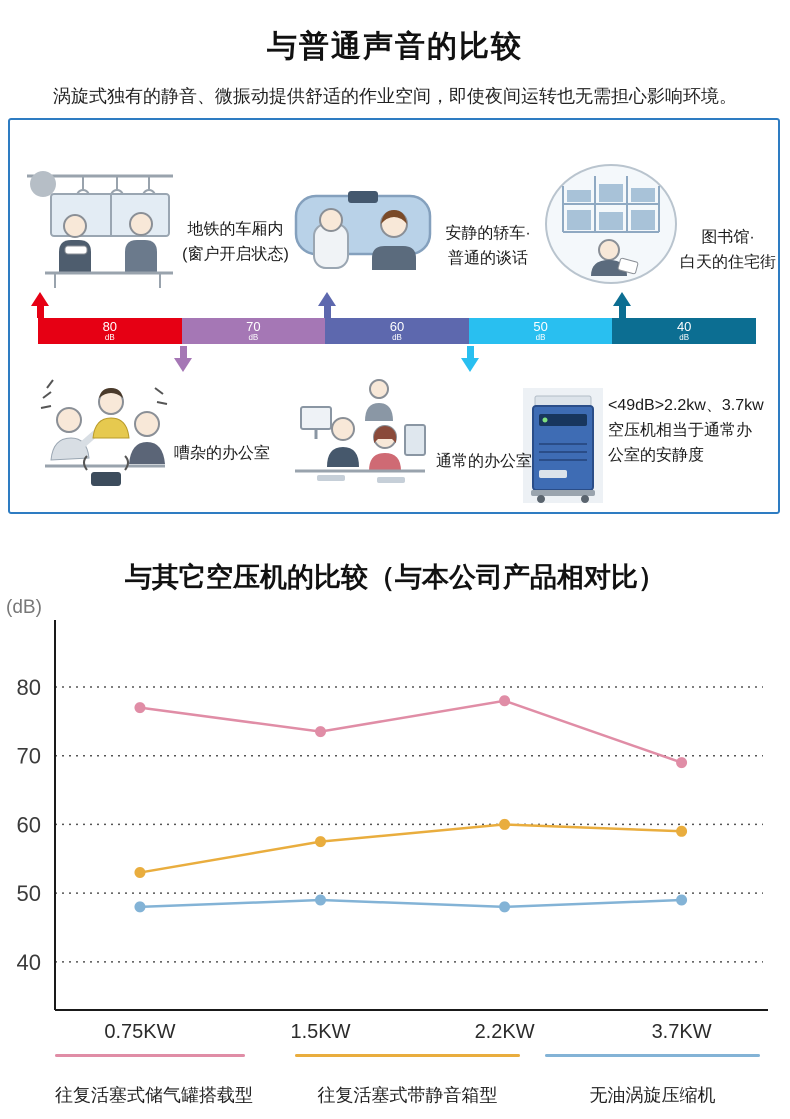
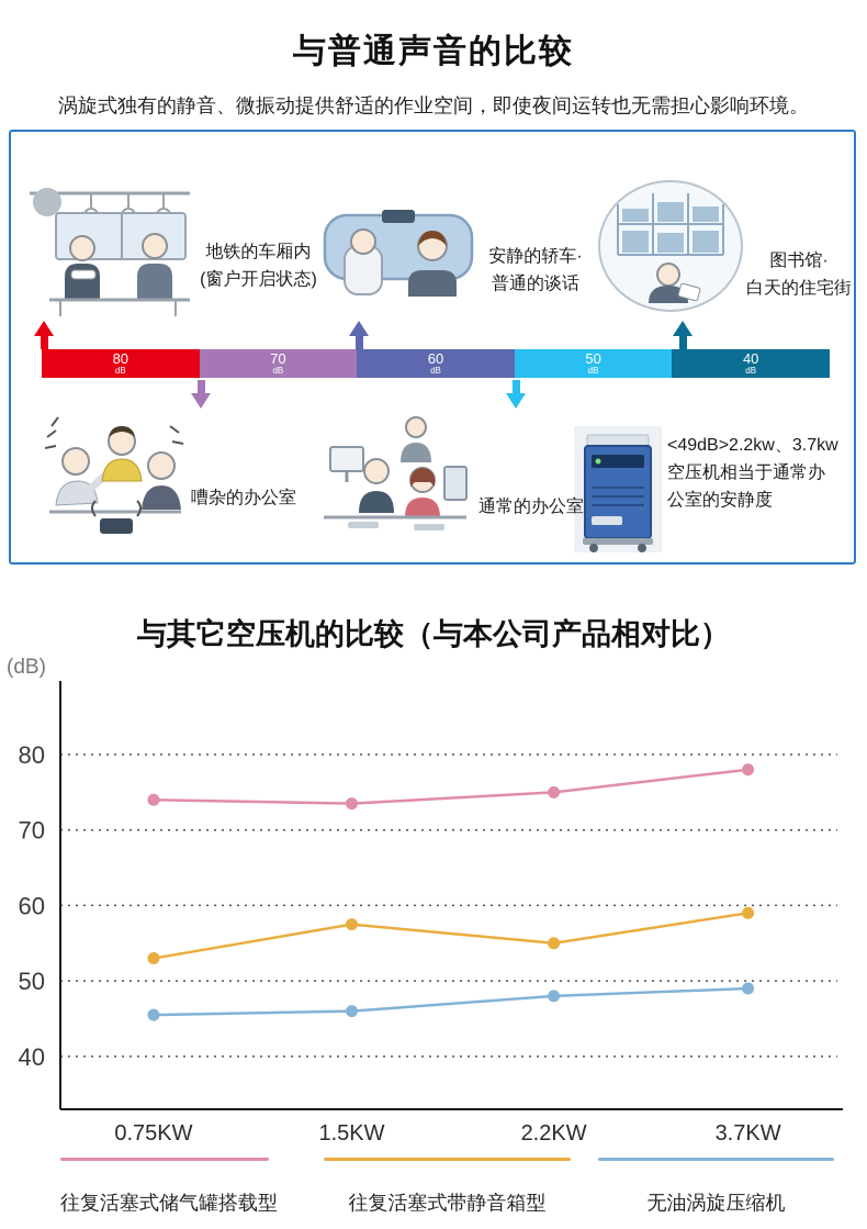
往复活塞式储气罐搭载型/0.75KW: 77 -> 74
无油涡旋压缩机/0.75KW: 48 -> 46
无油涡旋压缩机/1.5KW: 49 -> 46
往复活塞式储气罐搭载型/2.2KW: 78 -> 75
往复活塞式带静音箱型/2.2KW: 60 -> 55
往复活塞式储气罐搭载型/3.7KW: 69 -> 78
